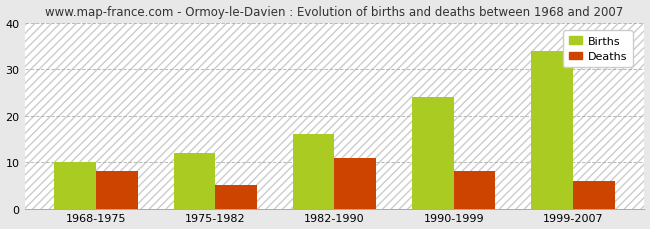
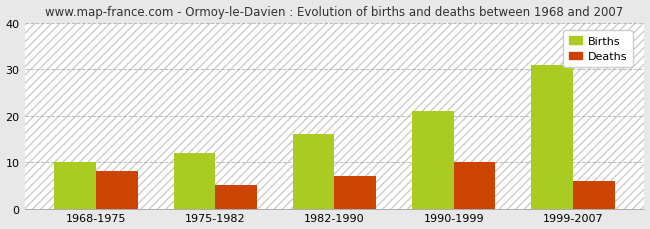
Deaths/1982-1990: 11 -> 7
Births/1990-1999: 24 -> 21
Deaths/1990-1999: 8 -> 10
Births/1999-2007: 34 -> 31
